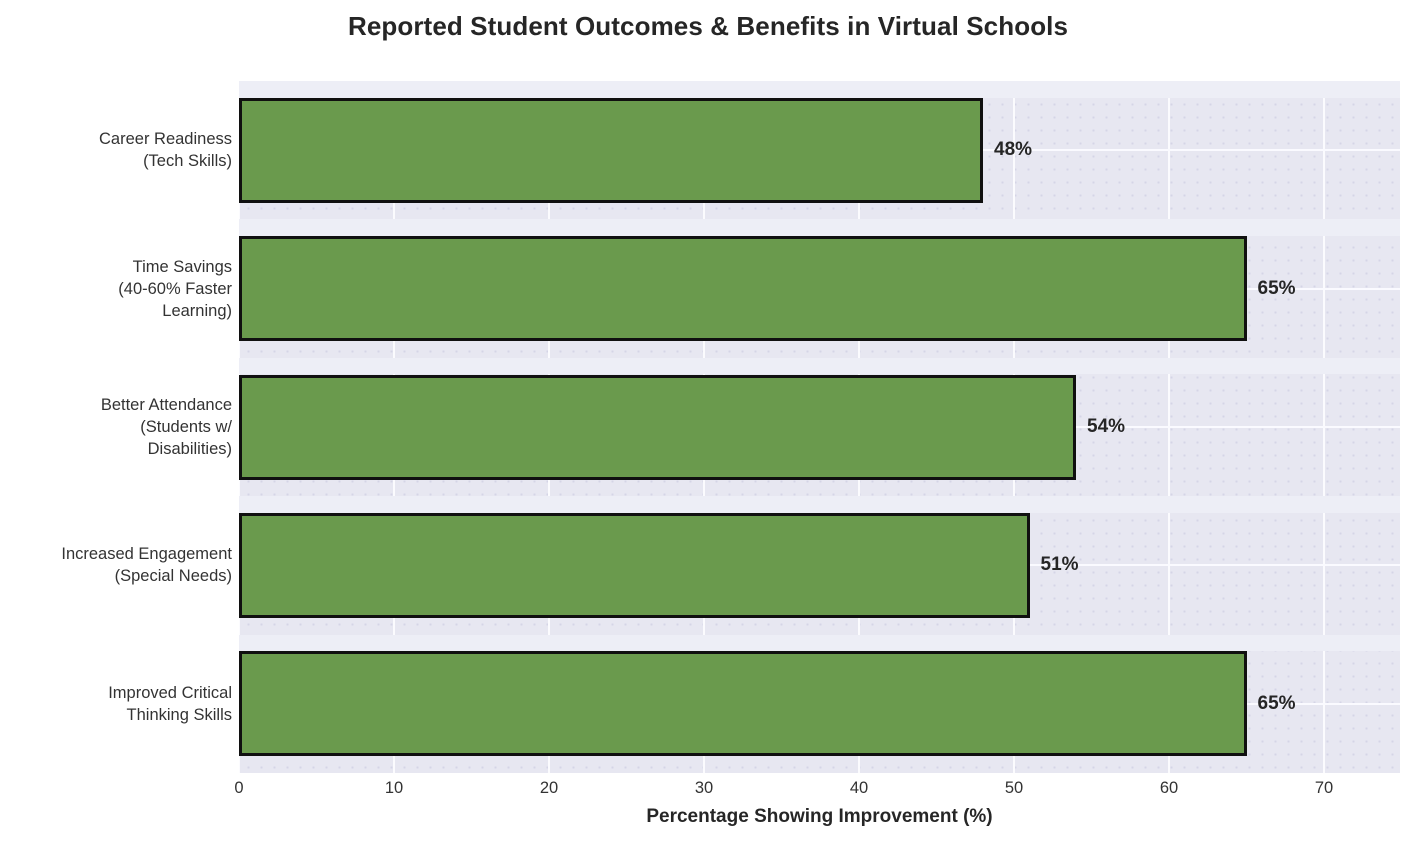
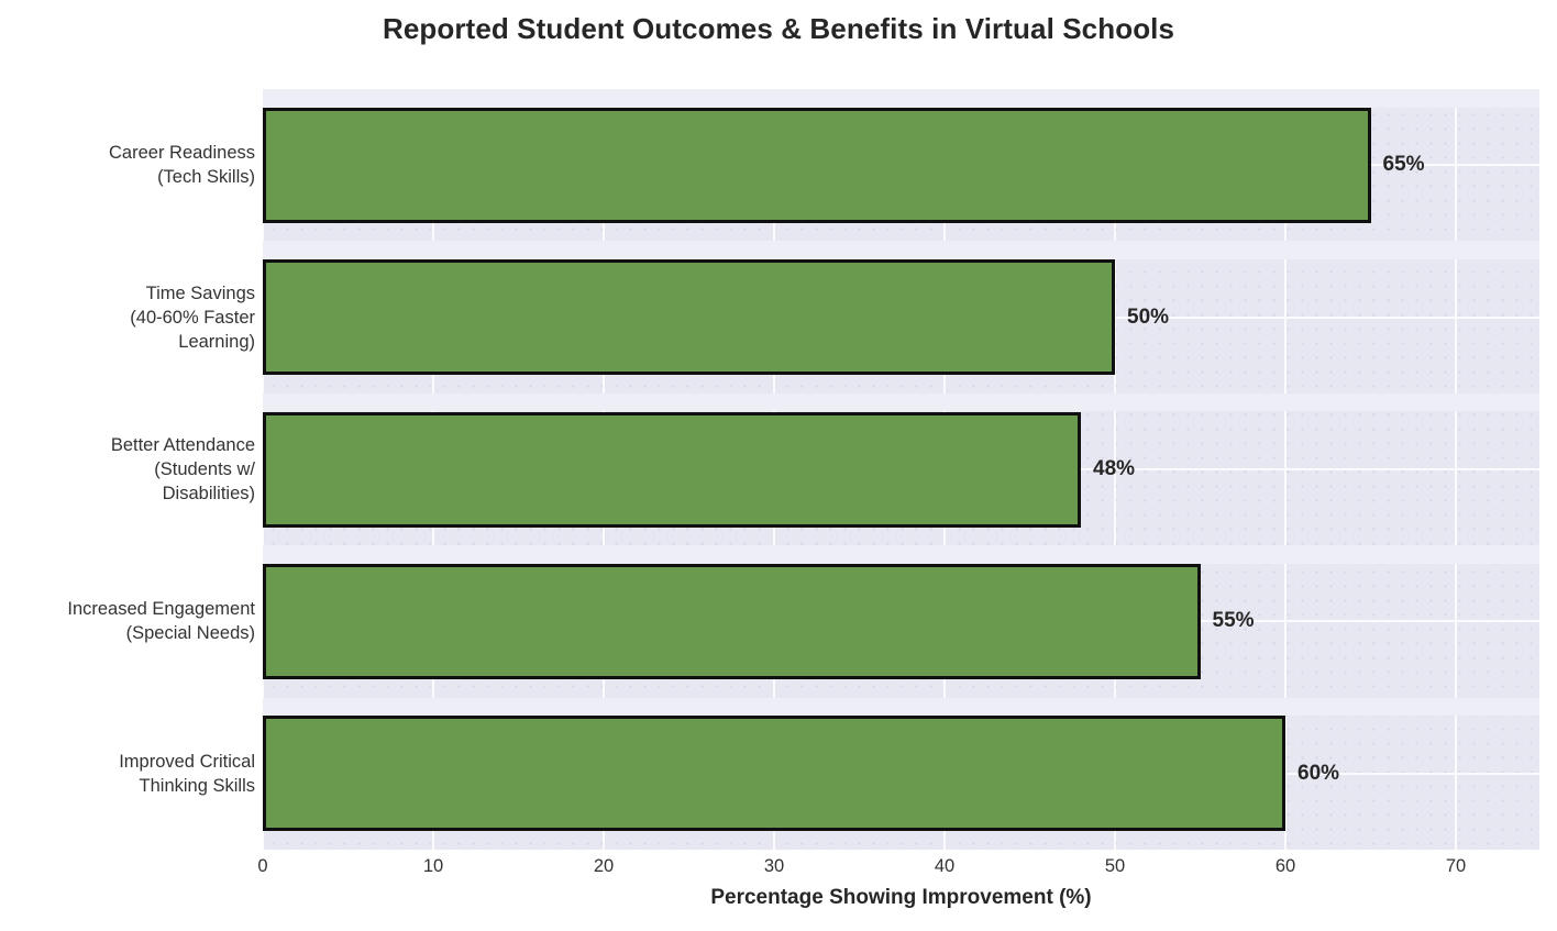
Career Readiness (Tech Skills): 48% -> 65%
Time Savings (40-60% Faster Learning): 65% -> 50%
Better Attendance (Students w/ Disabilities): 54% -> 48%
Increased Engagement (Special Needs): 51% -> 55%
Improved Critical Thinking Skills: 65% -> 60%
